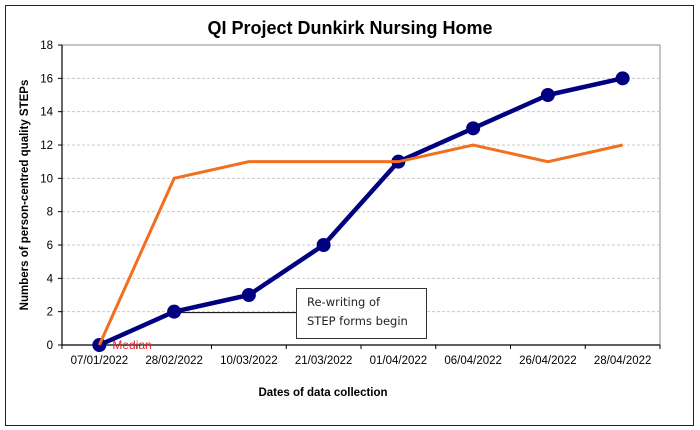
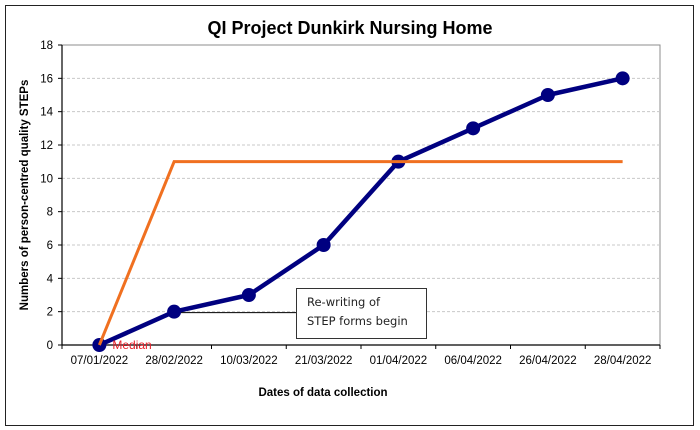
Median/28/02/2022: 10 -> 11
Median/06/04/2022: 12 -> 11
Median/28/04/2022: 12 -> 11
